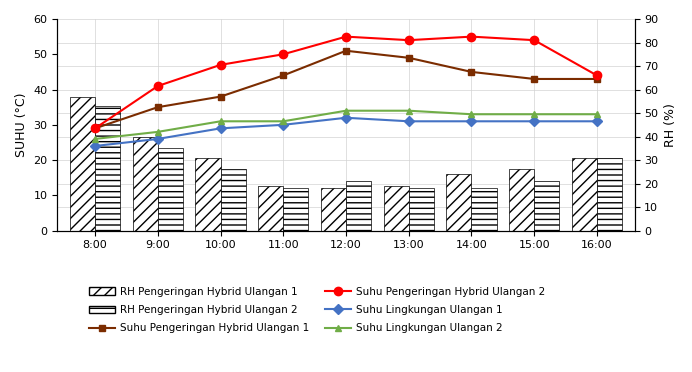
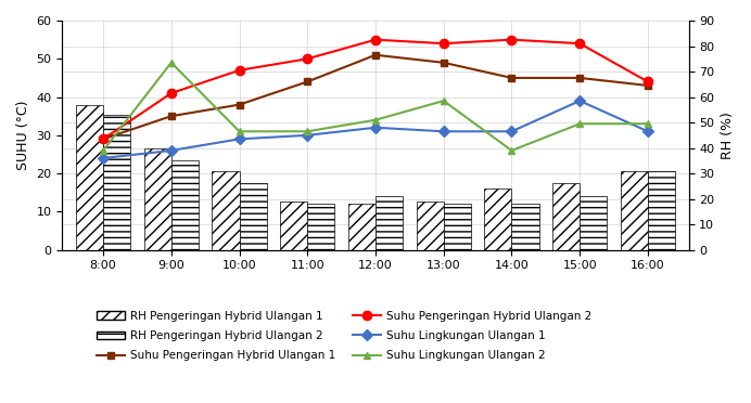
Suhu Lingkungan Ulangan 2/9:00: 28 -> 49
Suhu Lingkungan Ulangan 2/13:00: 34 -> 39
Suhu Lingkungan Ulangan 2/14:00: 33 -> 26
Suhu Pengeringan Hybrid Ulangan 1/15:00: 43 -> 45
Suhu Lingkungan Ulangan 1/15:00: 31 -> 39
